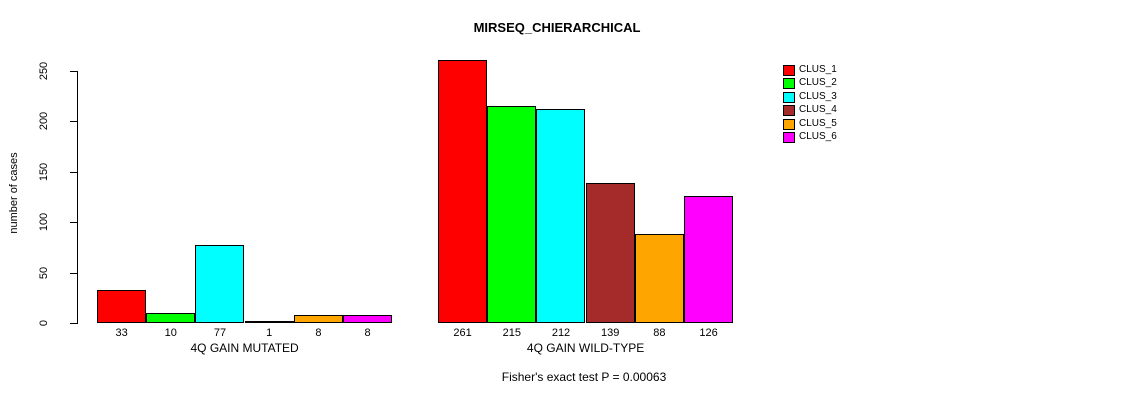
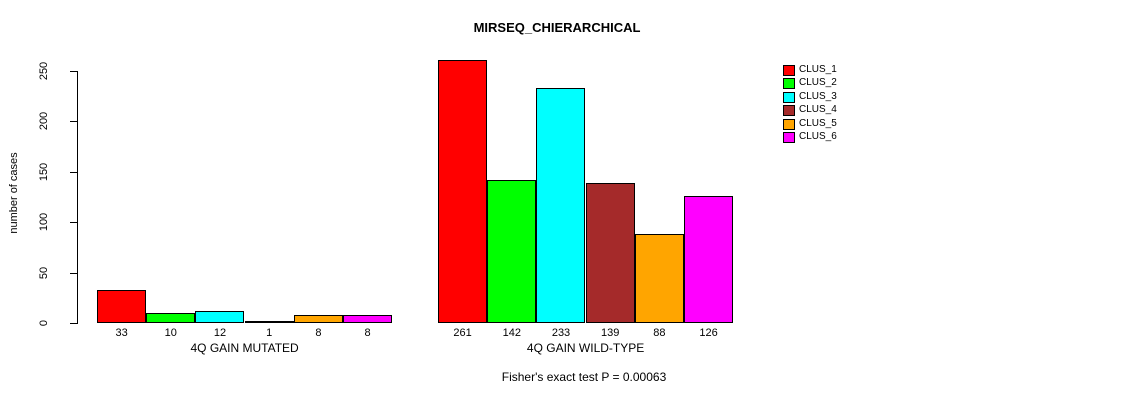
CLUS_3/4Q GAIN MUTATED: 77 -> 12
CLUS_2/4Q GAIN WILD-TYPE: 215 -> 142
CLUS_3/4Q GAIN WILD-TYPE: 212 -> 233
